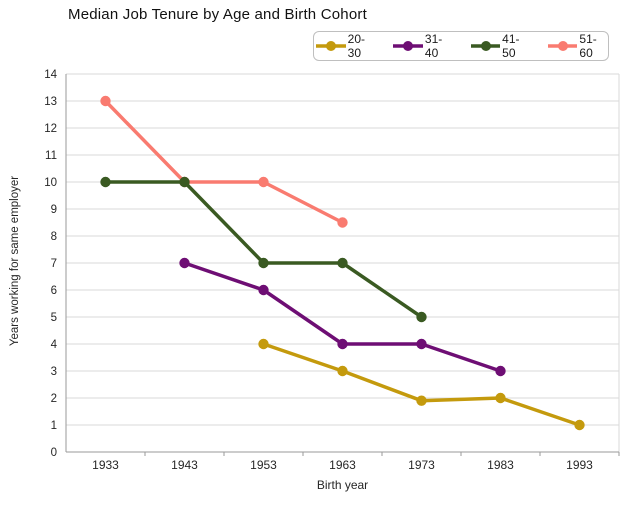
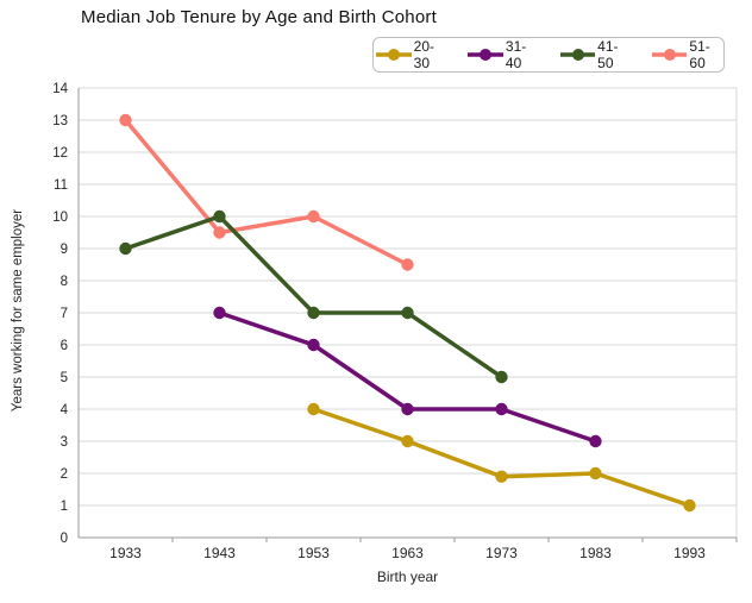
41-50/1933: 10 -> 9
51-60/1943: 10.0 -> 9.5
